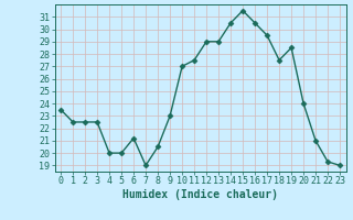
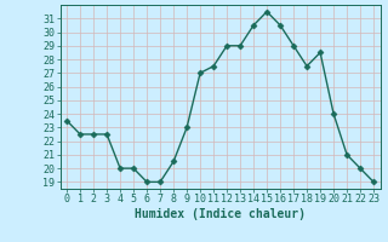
6: 21.2 -> 19.0
17: 29.5 -> 29.0
22: 19.3 -> 20.0
